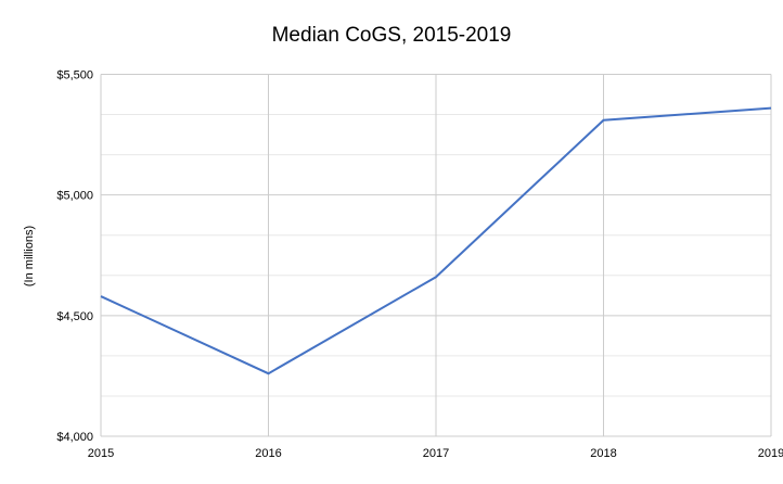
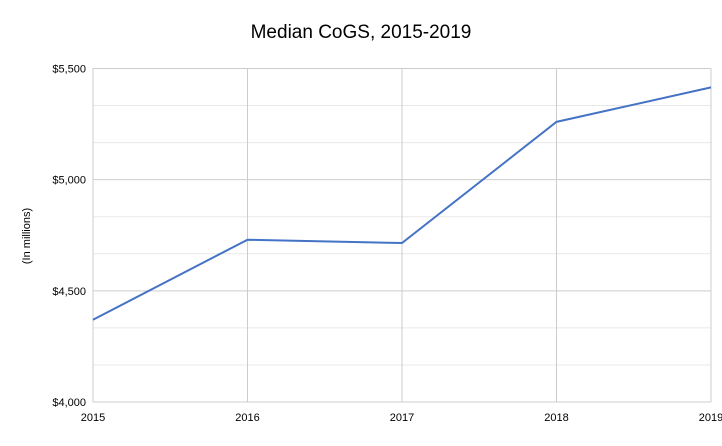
2015: $4580 -> $4370
2016: $4260 -> $4730
2017: $4660 -> $4720
2018: $5310 -> $5260
2019: $5360 -> $5420
